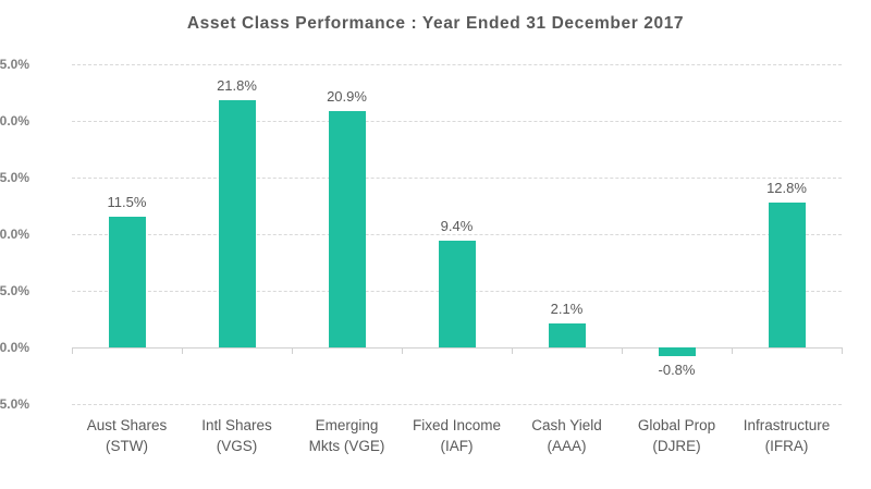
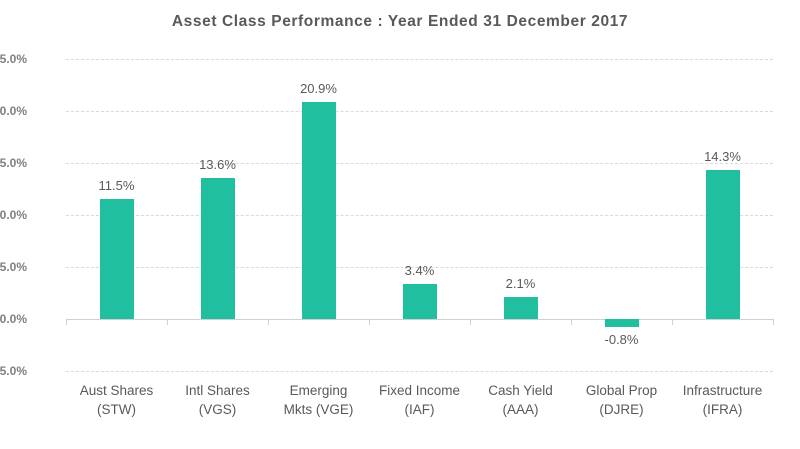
Intl Shares (VGS): 21.8% -> 13.6%
Fixed Income (IAF): 9.4% -> 3.4%
Infrastructure (IFRA): 12.8% -> 14.3%
